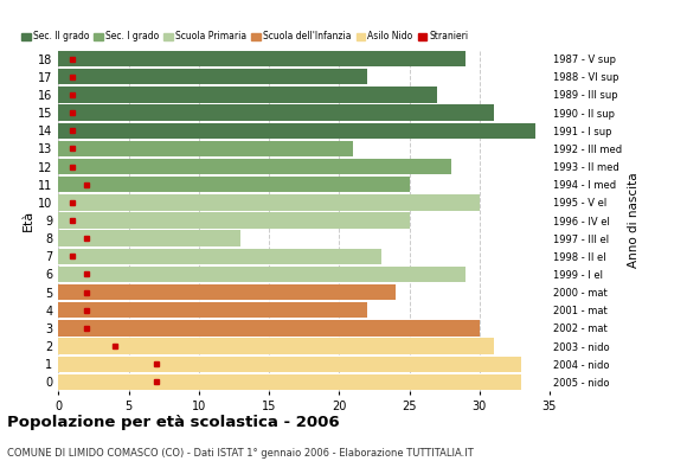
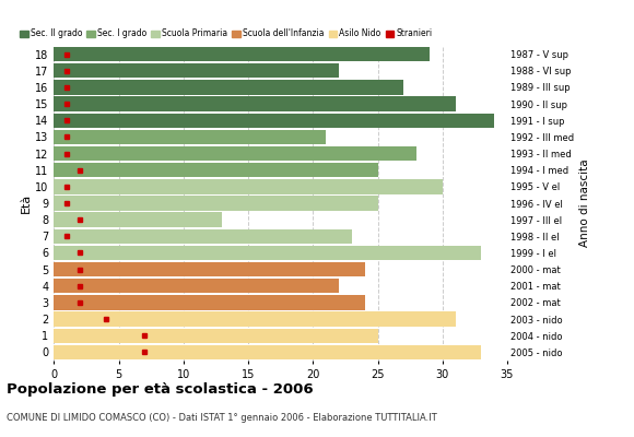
6: 29 -> 33
3: 30 -> 24
1: 33 -> 25
